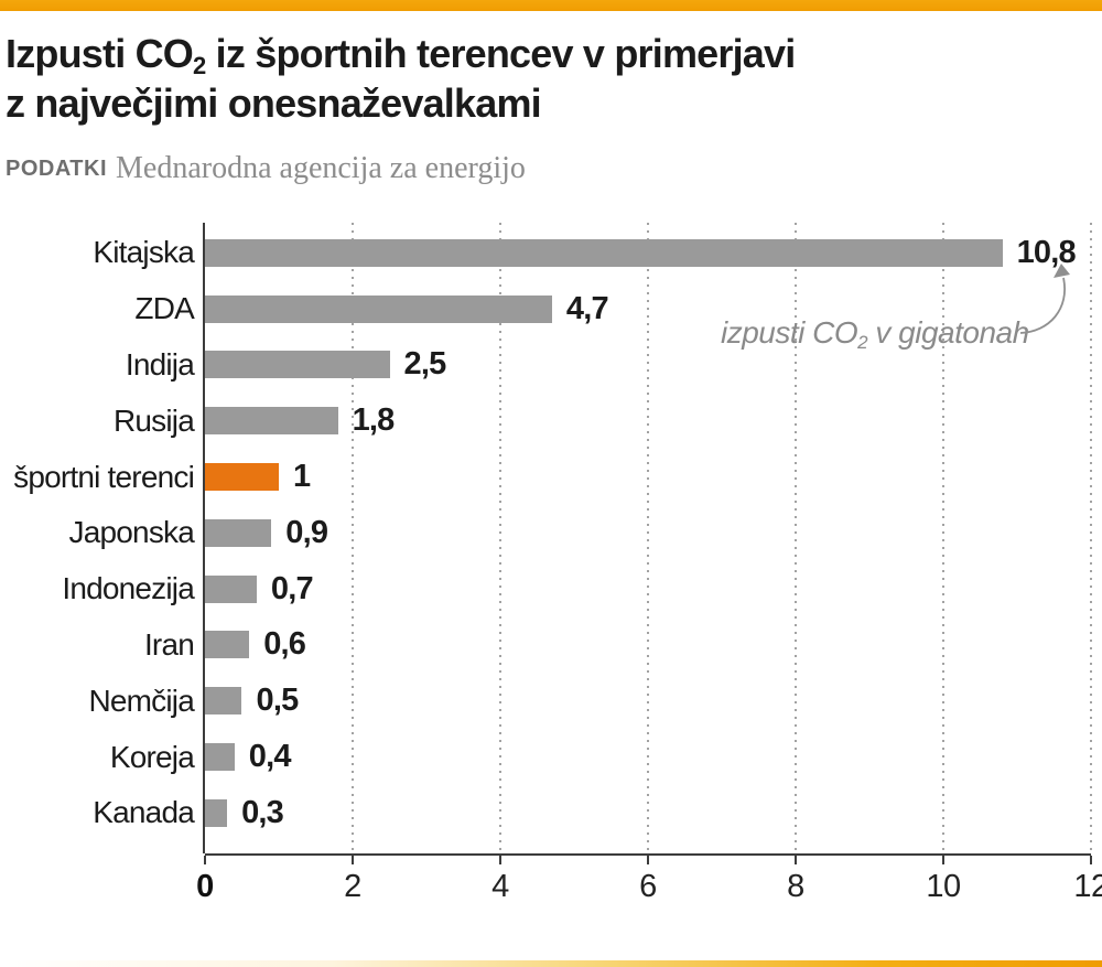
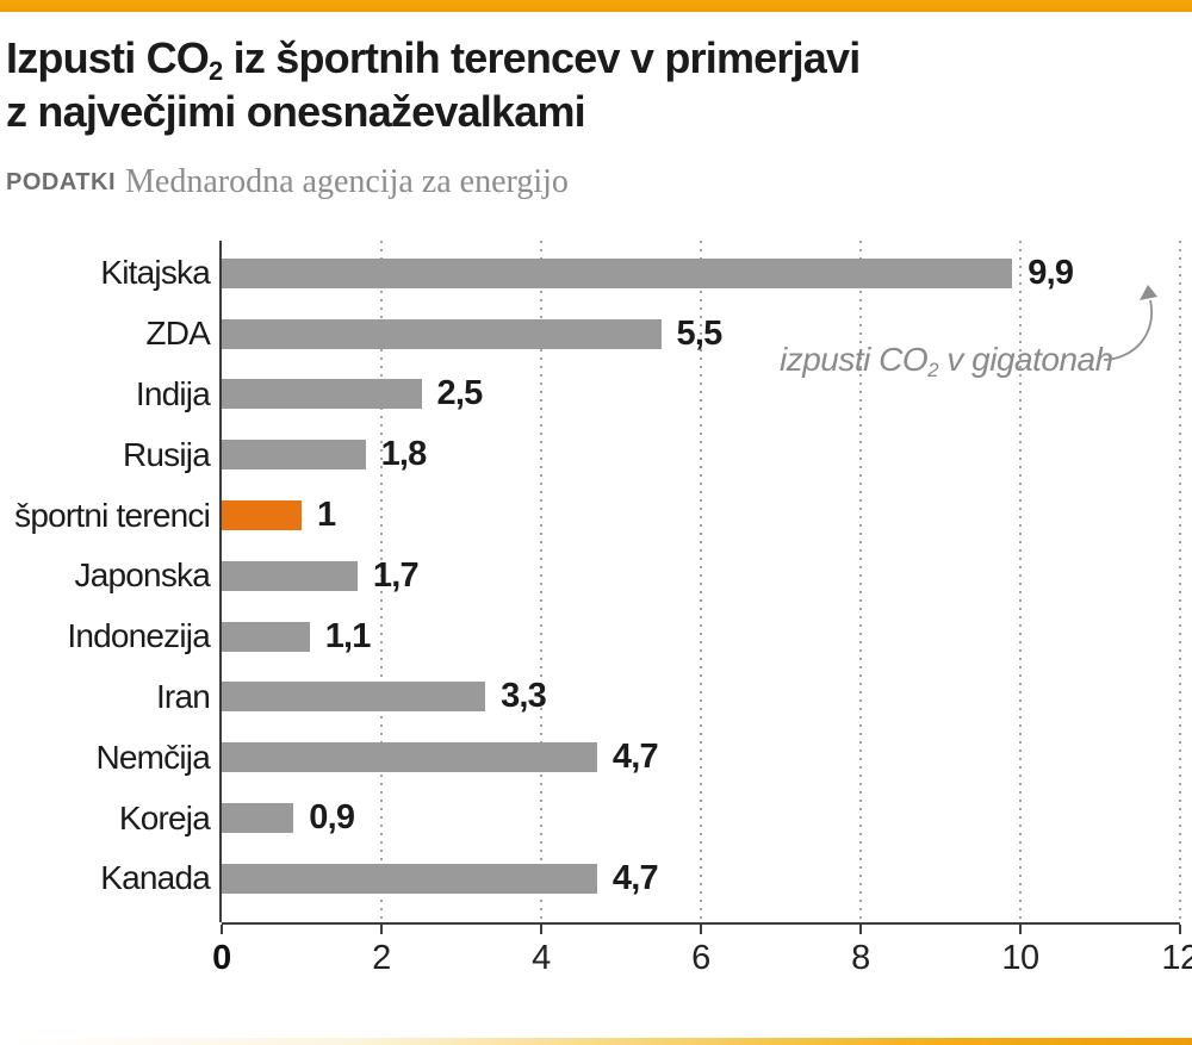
Kitajska: 10,8 -> 9,9
ZDA: 4,7 -> 5,5
Japonska: 0,9 -> 1,7
Indonezija: 0,7 -> 1,1
Iran: 0,6 -> 3,3
Nemčija: 0,5 -> 4,7
Koreja: 0,4 -> 0,9
Kanada: 0,3 -> 4,7
